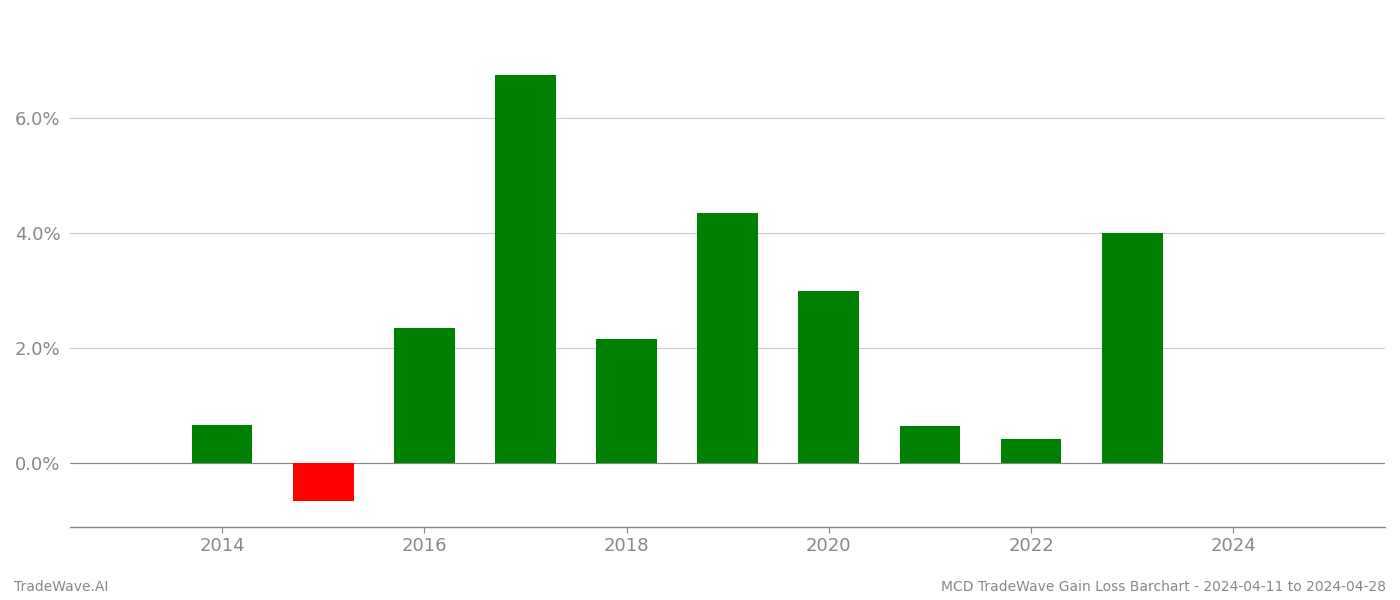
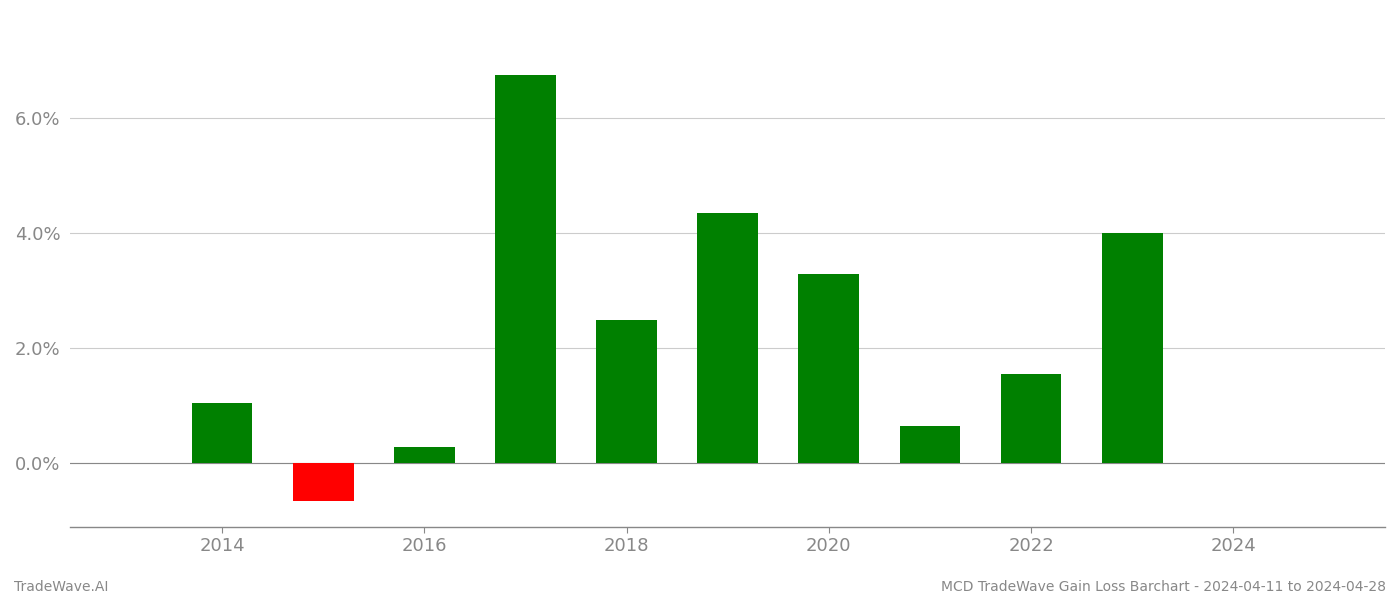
2014: 0.66% -> 1.05%
2016: 2.36% -> 0.28%
2018: 2.16% -> 2.50%
2020: 3.00% -> 3.30%
2022: 0.42% -> 1.55%
